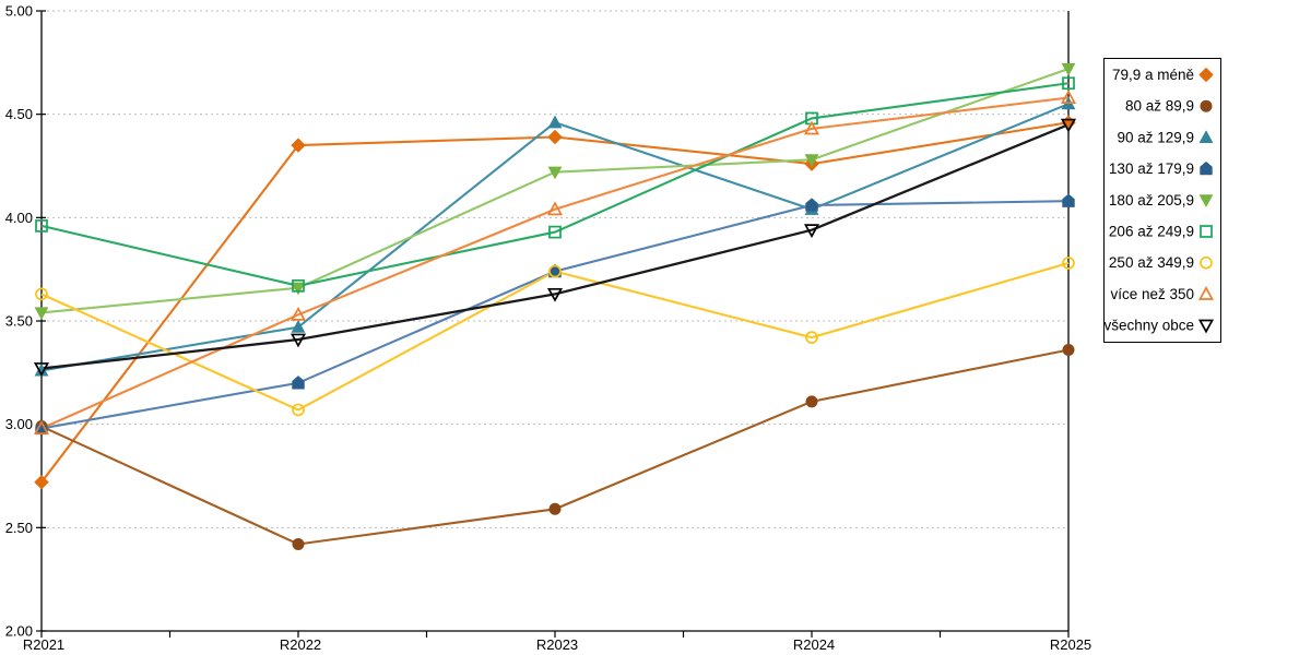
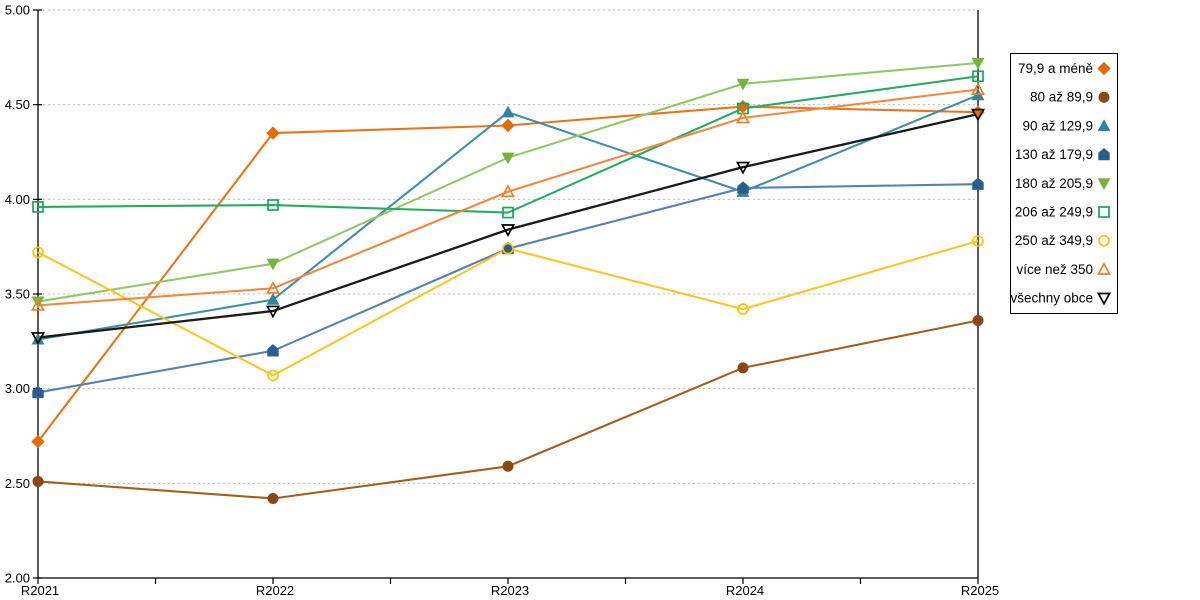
80 až 89,9/R2021: 2.99 -> 2.51
180 až 205,9/R2021: 3.54 -> 3.46
250 až 349,9/R2021: 3.63 -> 3.72
více než 350/R2021: 2.98 -> 3.44
206 až 249,9/R2022: 3.67 -> 3.97
všechny obce/R2023: 3.63 -> 3.84
79,9 a méně/R2024: 4.26 -> 4.49
180 až 205,9/R2024: 4.28 -> 4.61
všechny obce/R2024: 3.94 -> 4.17
